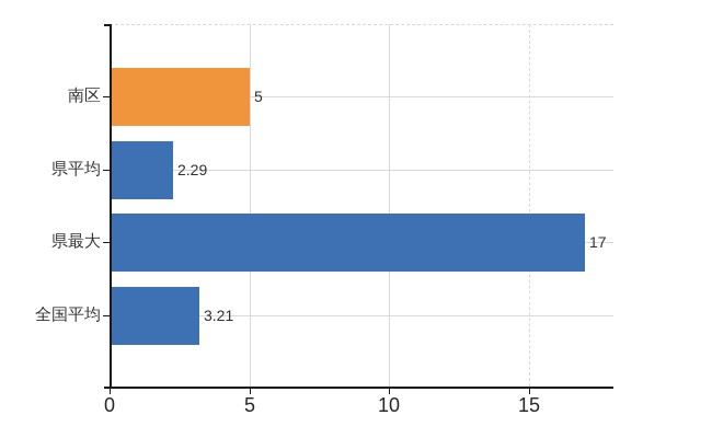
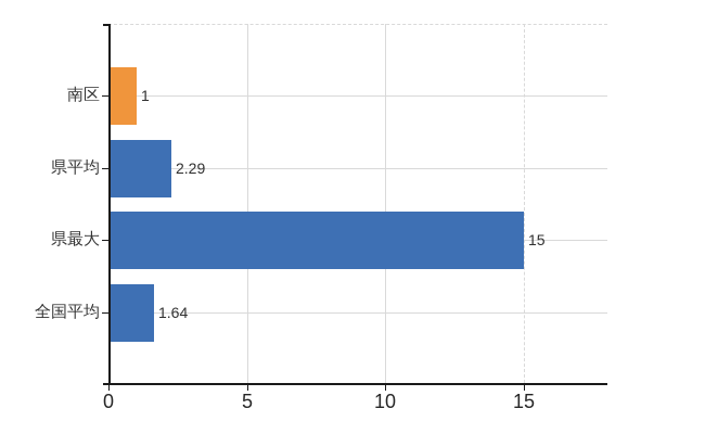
南区: 5 -> 1
県最大: 17 -> 15
全国平均: 3.21 -> 1.64
